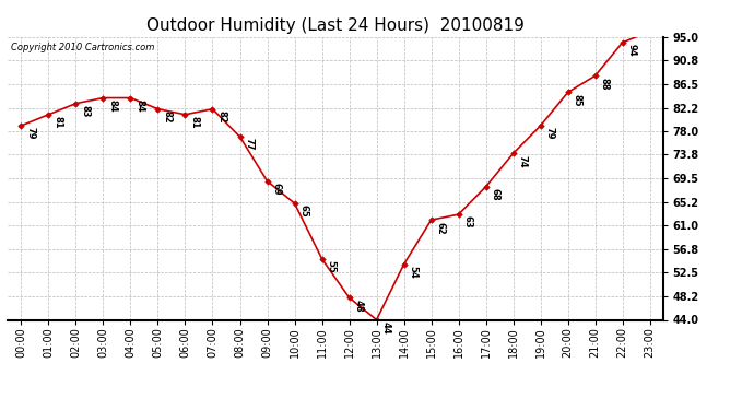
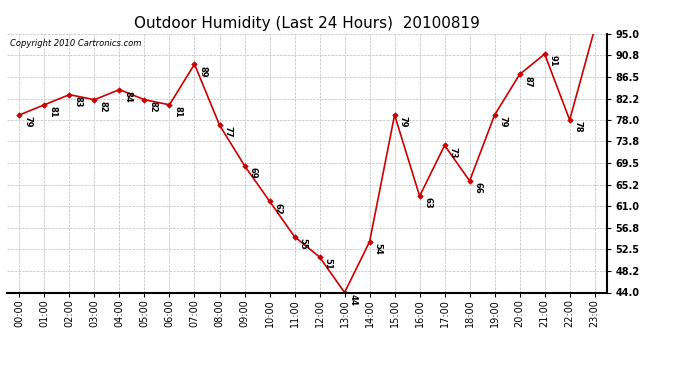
03:00: 84 -> 82
07:00: 82 -> 89
10:00: 65 -> 62
12:00: 48 -> 51
15:00: 62 -> 79
17:00: 68 -> 73
18:00: 74 -> 66
20:00: 85 -> 87
21:00: 88 -> 91
22:00: 94 -> 78
